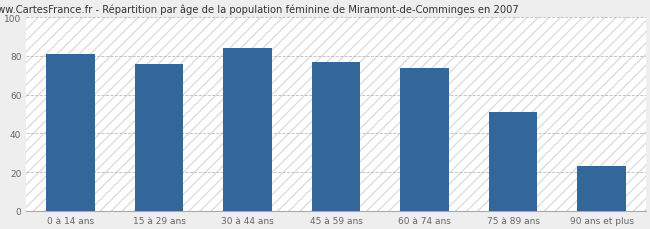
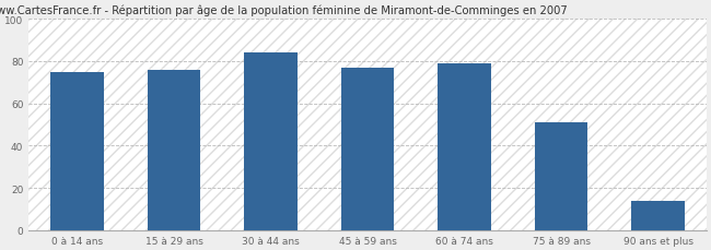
0 à 14 ans: 81 -> 75
60 à 74 ans: 74 -> 79
90 ans et plus: 23 -> 14
